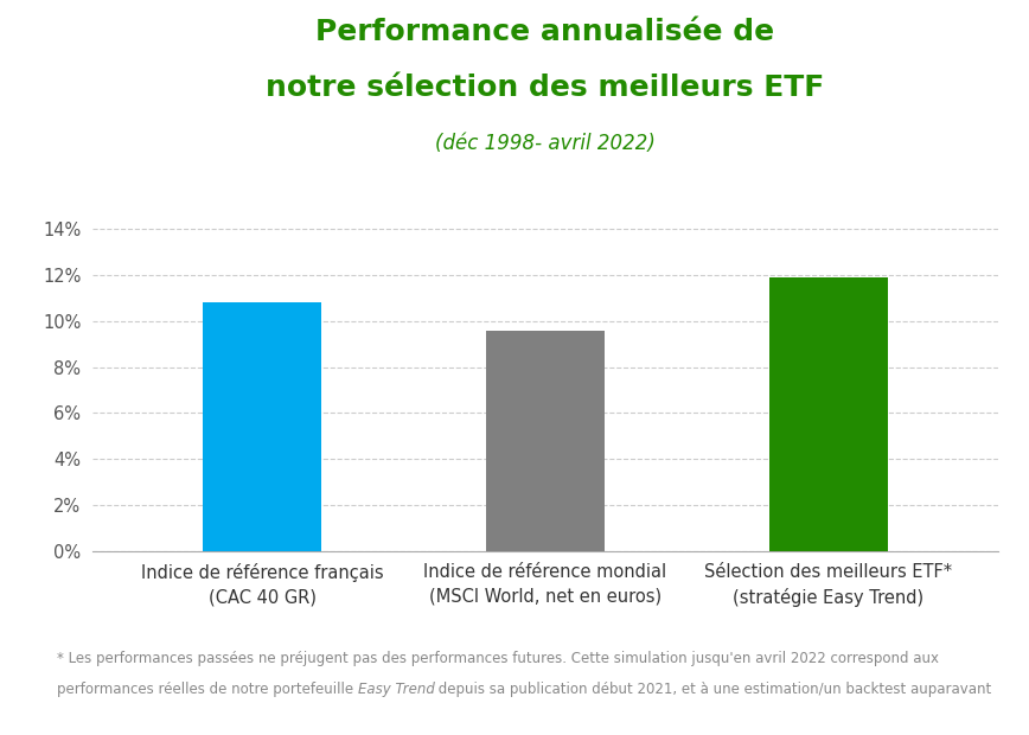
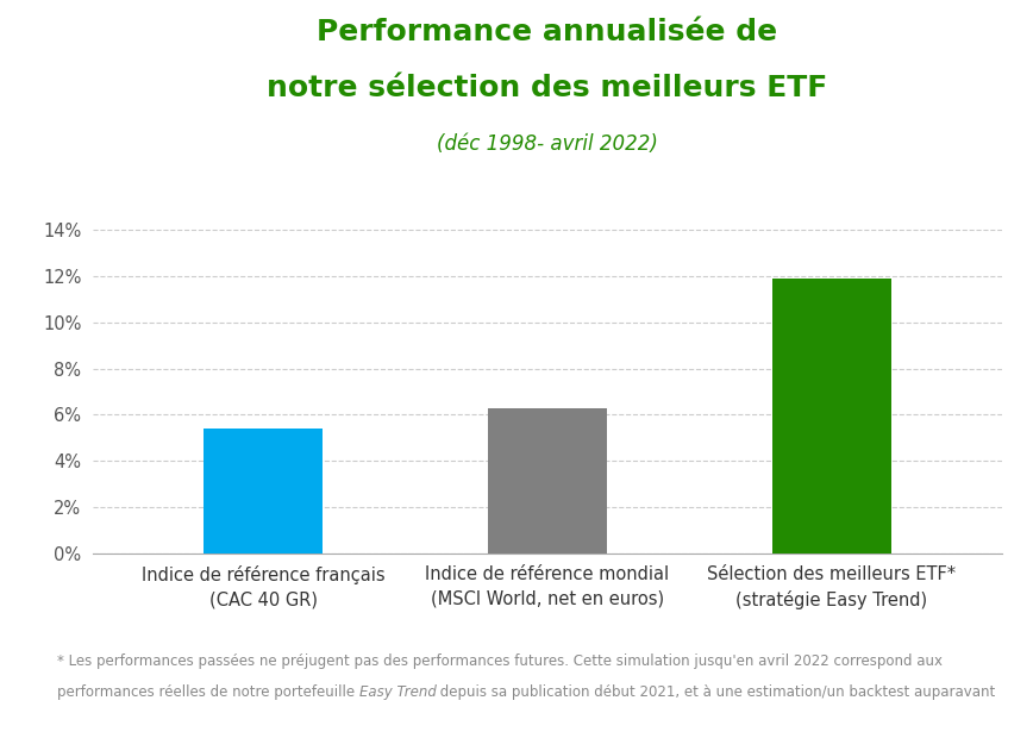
Indice de référence français (CAC 40 GR): 10.8% -> 5.4%
Indice de référence mondial (MSCI World, net en euros): 9.6% -> 6.3%
